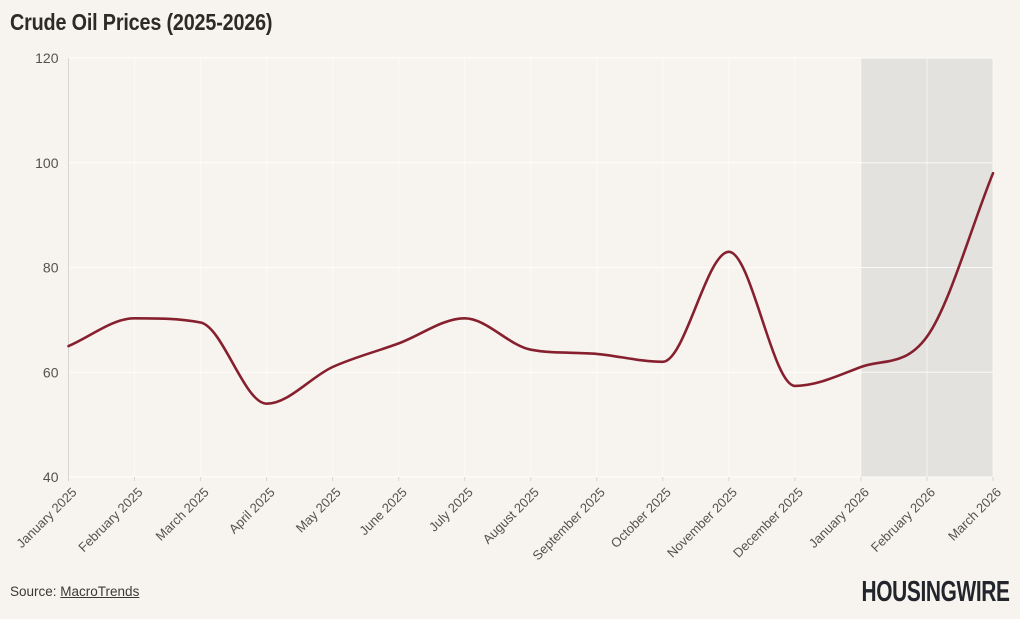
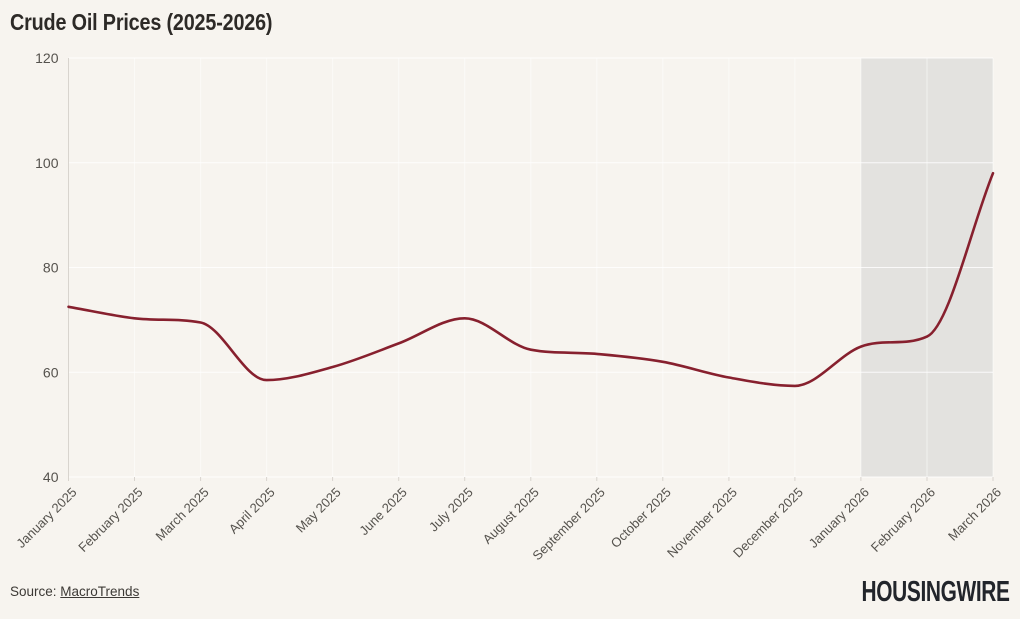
January 2025: 65 -> 72
April 2025: 54 -> 58
November 2025: 83 -> 59
January 2026: 61 -> 65
